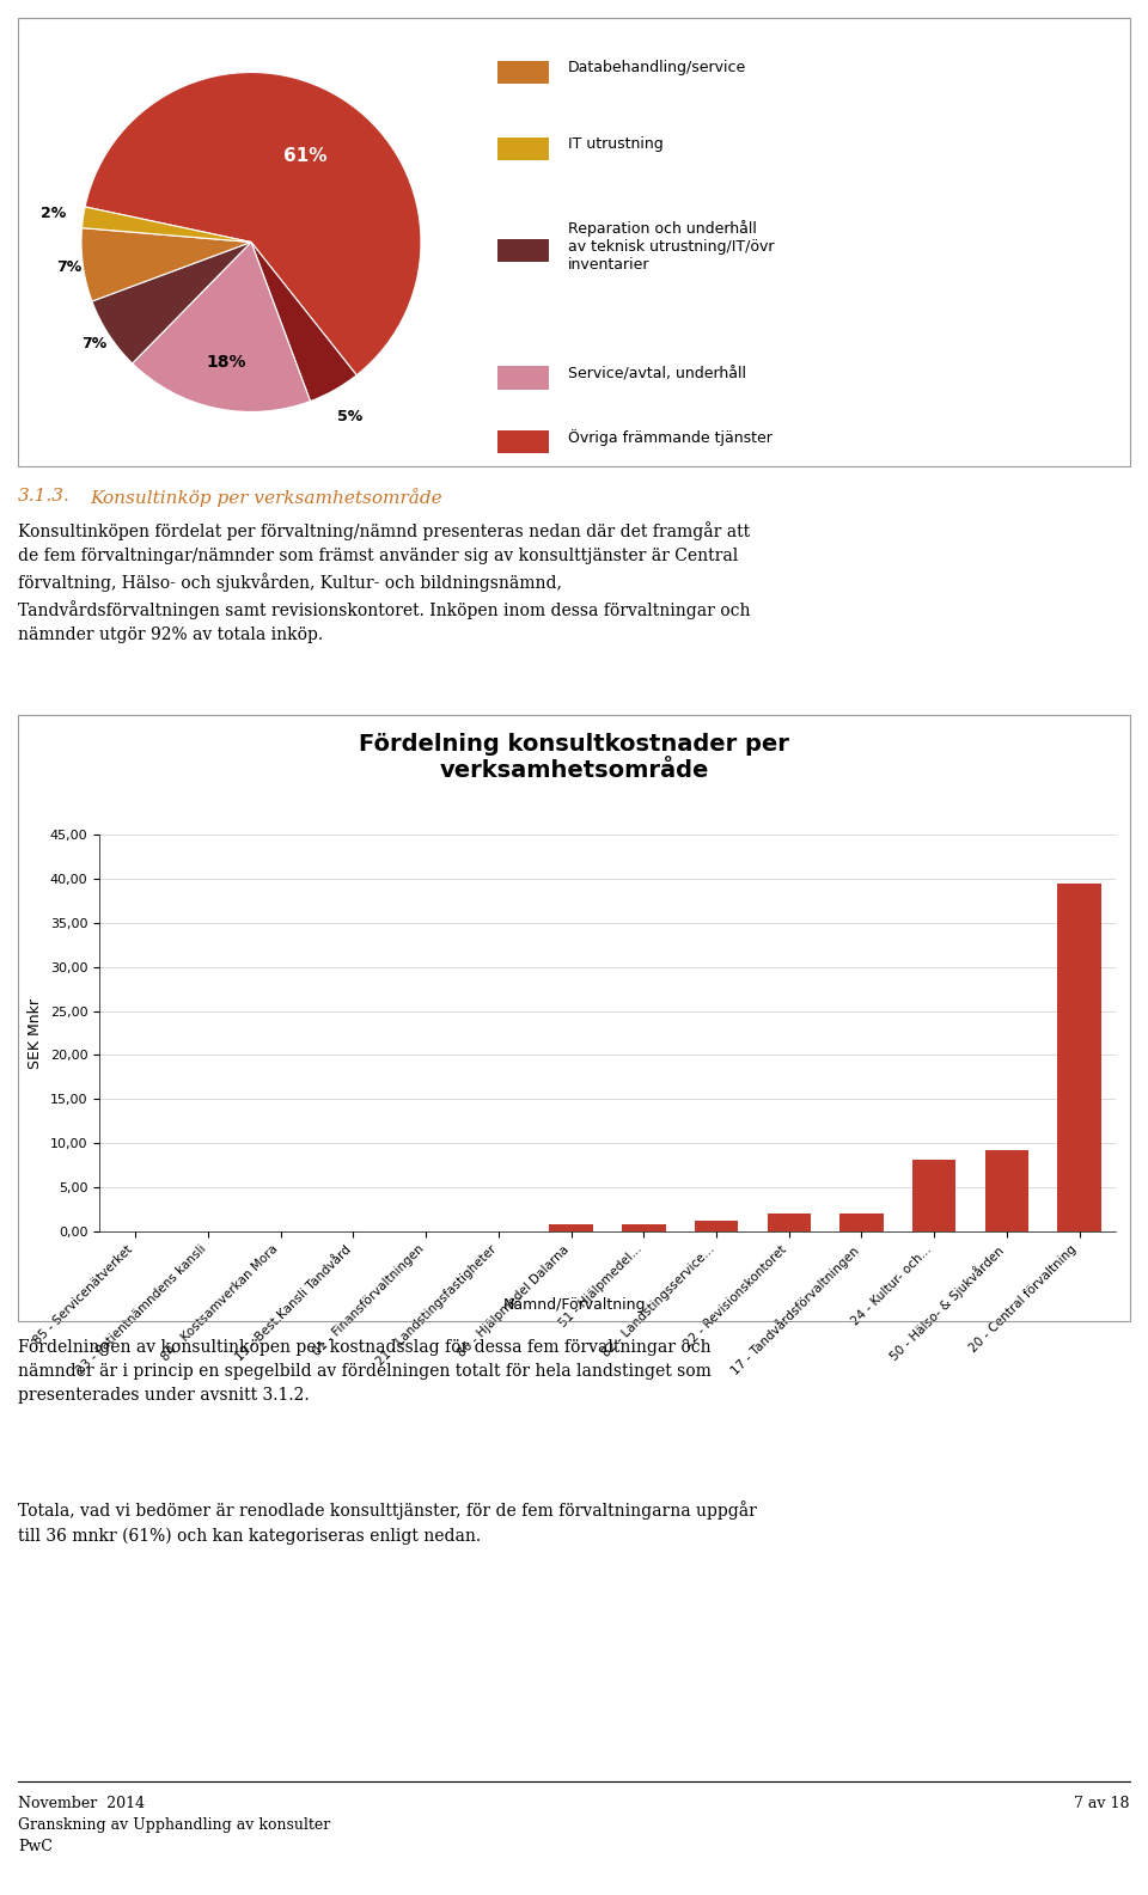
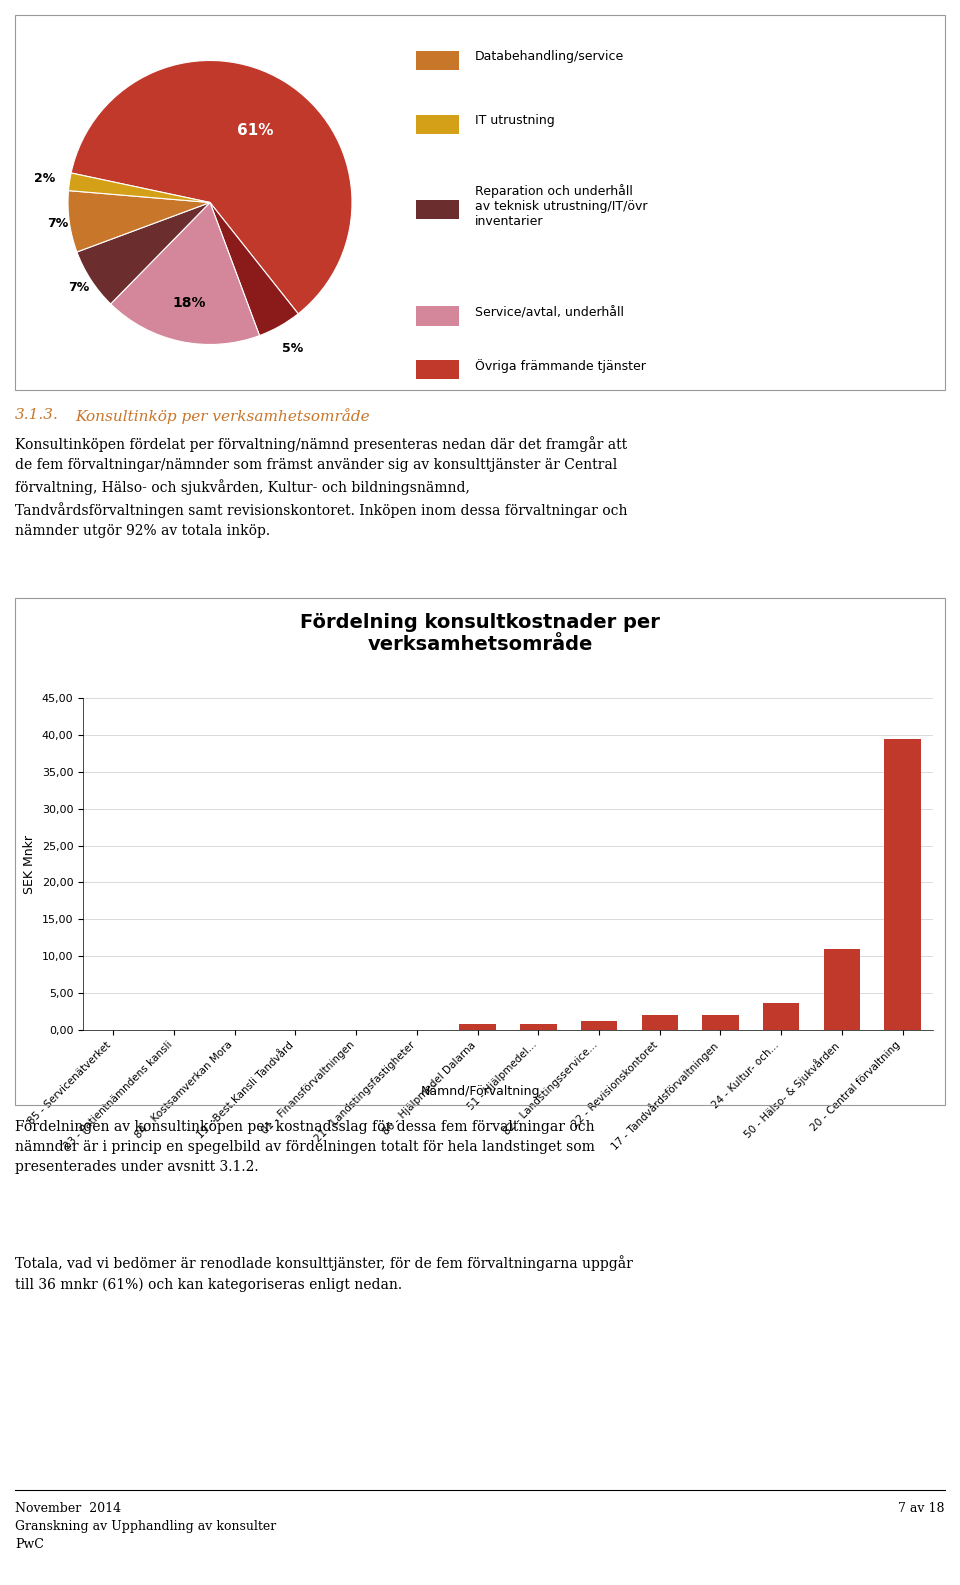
24 - Kultur- och...: 8,2 -> 3,7
50 - Hälso- & Sjukvården: 9,2 -> 11,0
